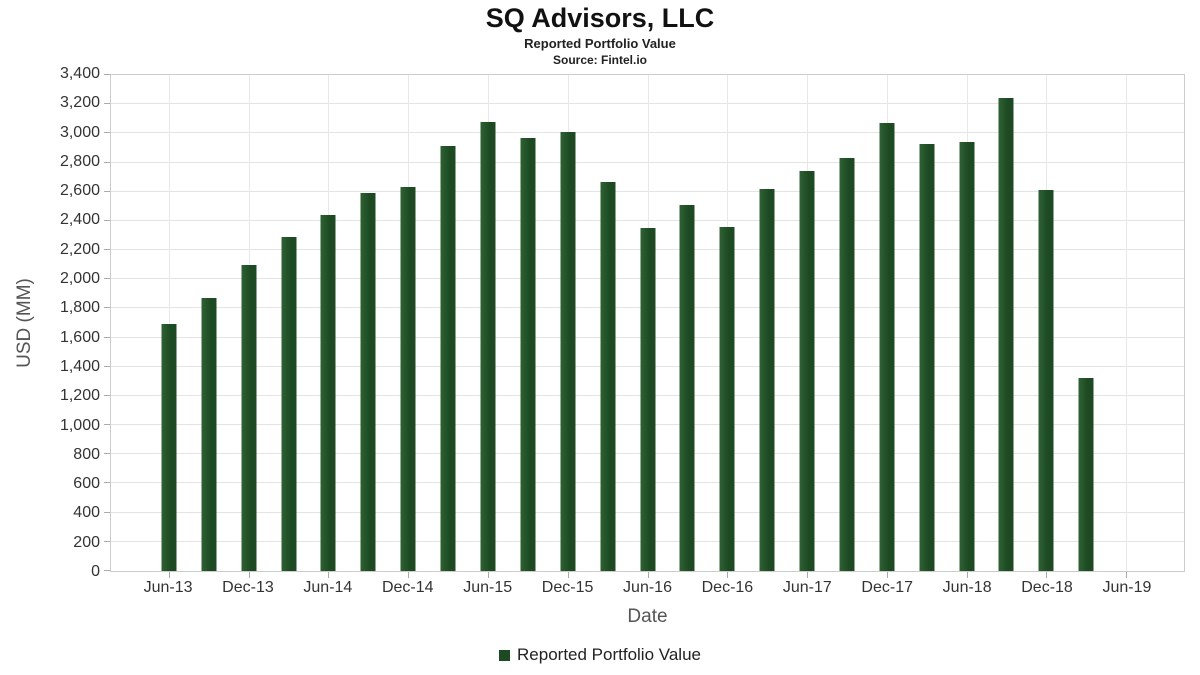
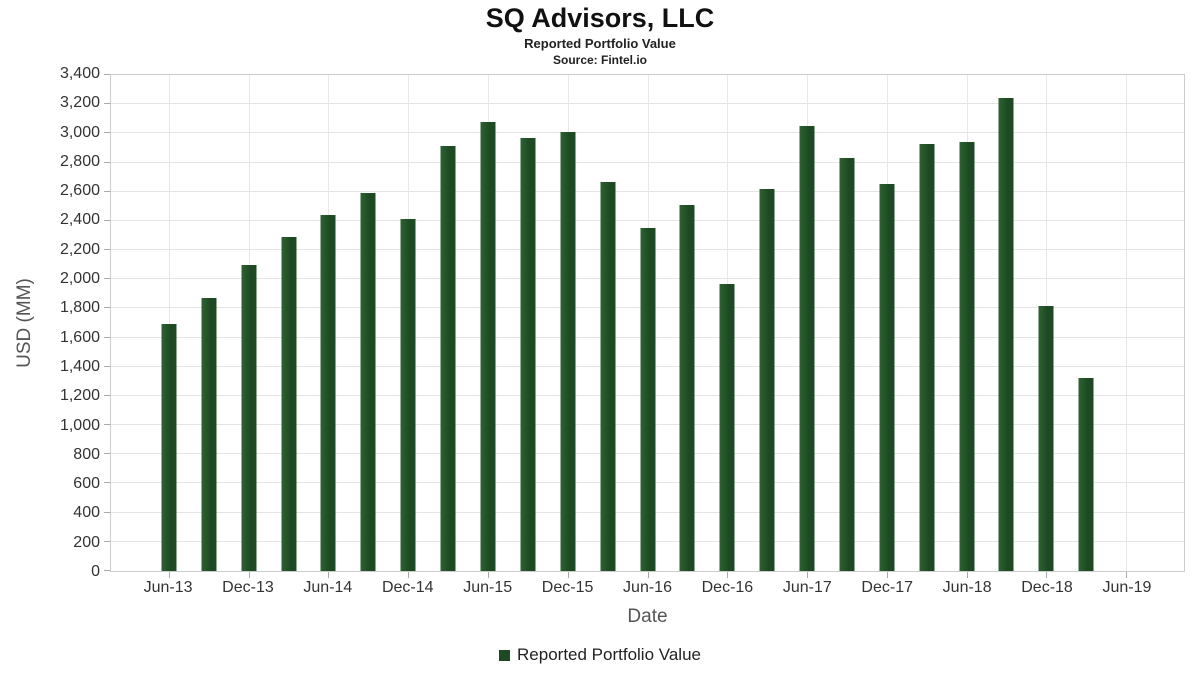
Dec-14: 2630 -> 2410
Dec-16: 2360 -> 1970
Jun-17: 2740 -> 3050
Dec-17: 3070 -> 2650
Dec-18: 2610 -> 1820
